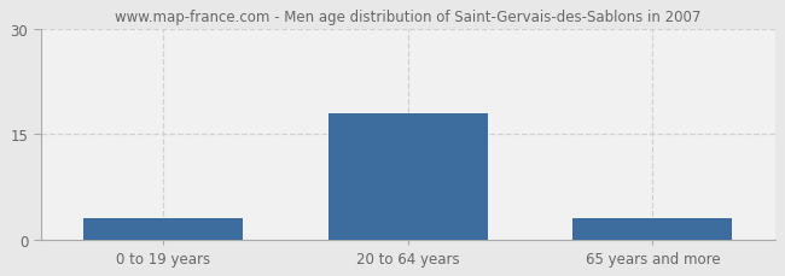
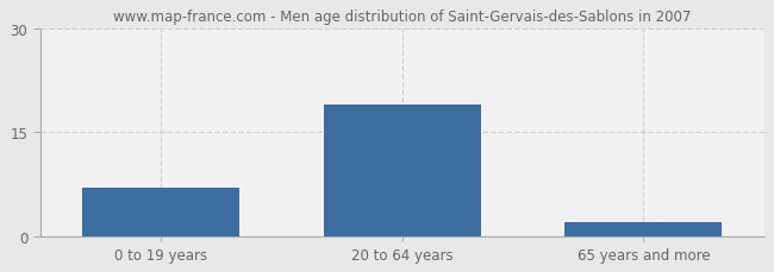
0 to 19 years: 3 -> 7
20 to 64 years: 18 -> 19
65 years and more: 3 -> 2
